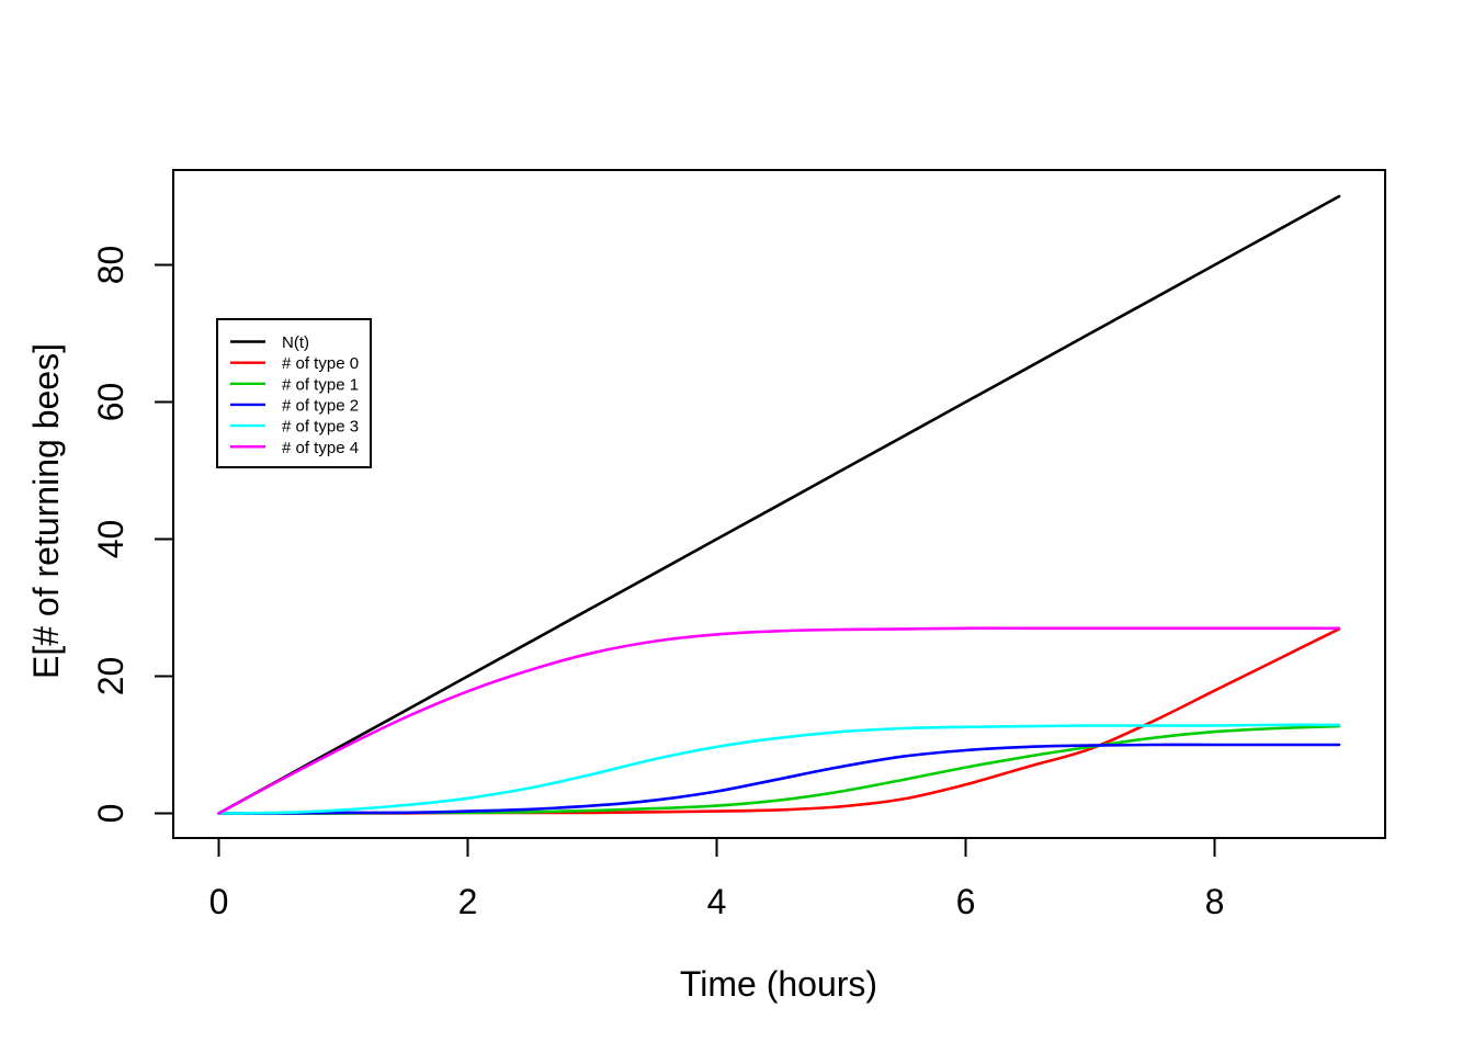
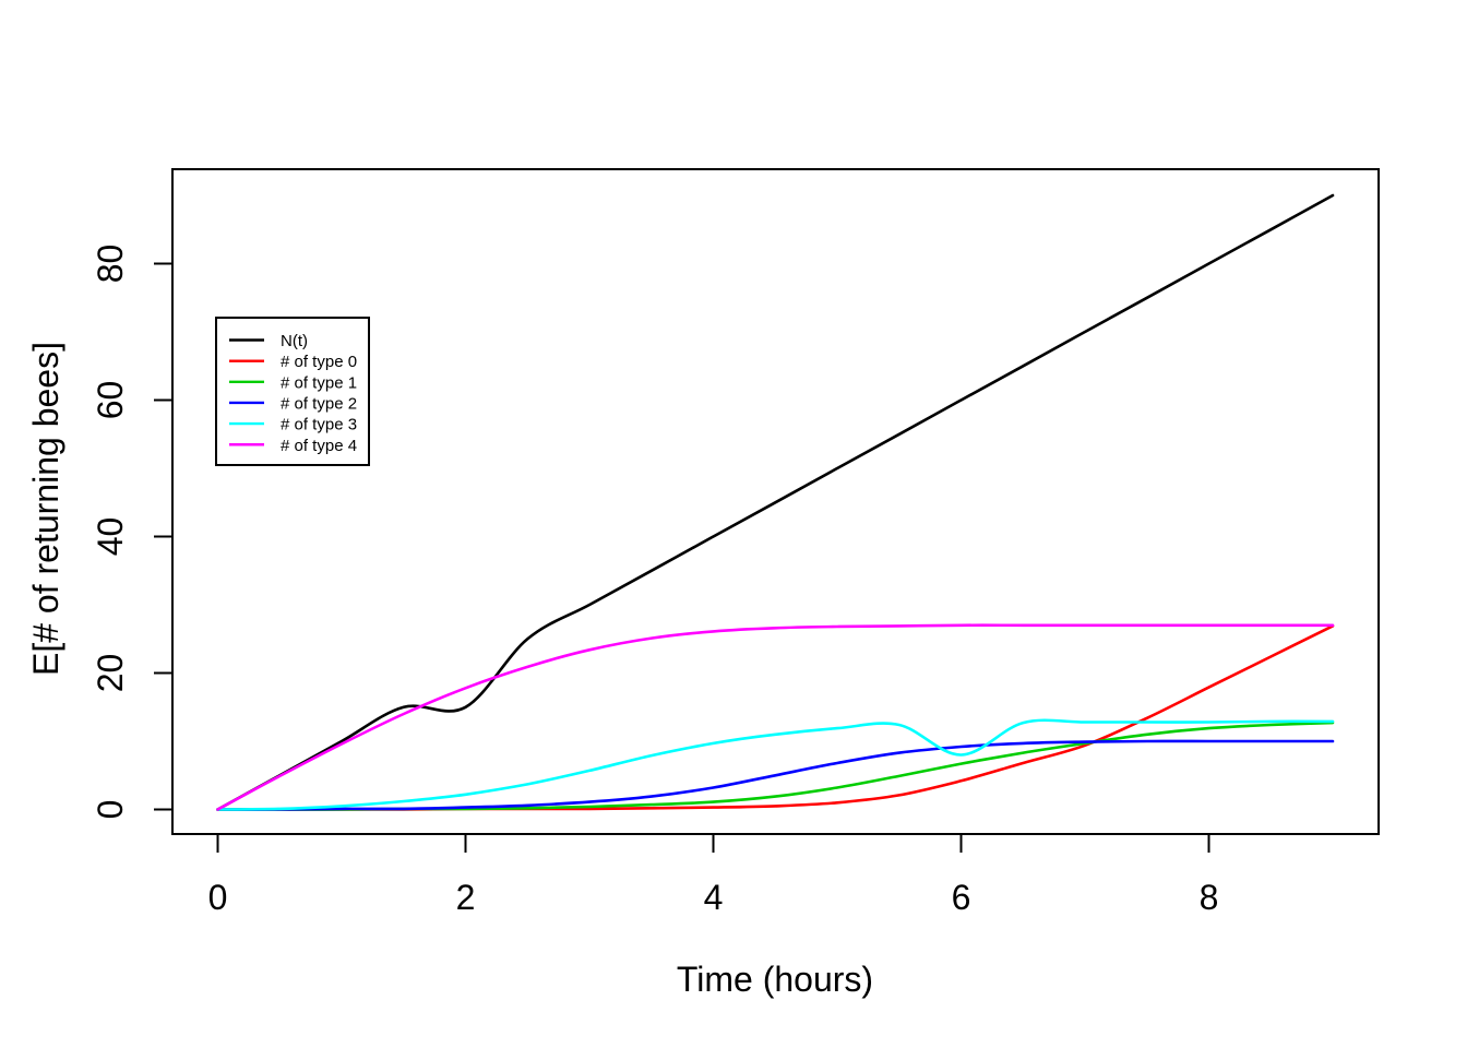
N(t)/2: 20 -> 15
# of type 3/6: 13 -> 8
